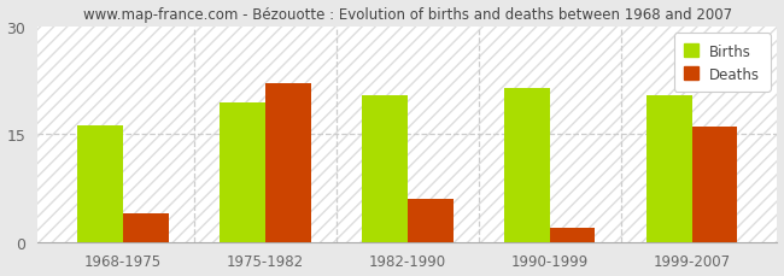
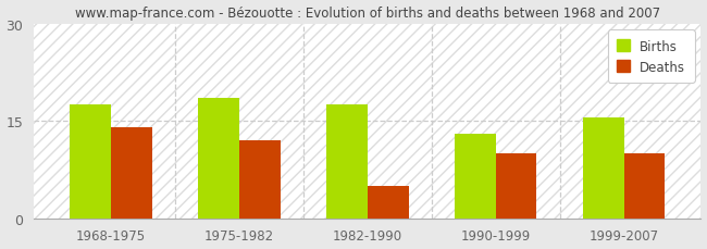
Births/1968-1975: 16.2 -> 17.5
Deaths/1968-1975: 4 -> 14
Births/1975-1982: 19.4 -> 18.5
Deaths/1975-1982: 22 -> 12
Births/1982-1990: 20.4 -> 17.5
Deaths/1982-1990: 6 -> 5
Births/1990-1999: 21.4 -> 13.0
Deaths/1990-1999: 2 -> 10
Births/1999-2007: 20.4 -> 15.5
Deaths/1999-2007: 16 -> 10
